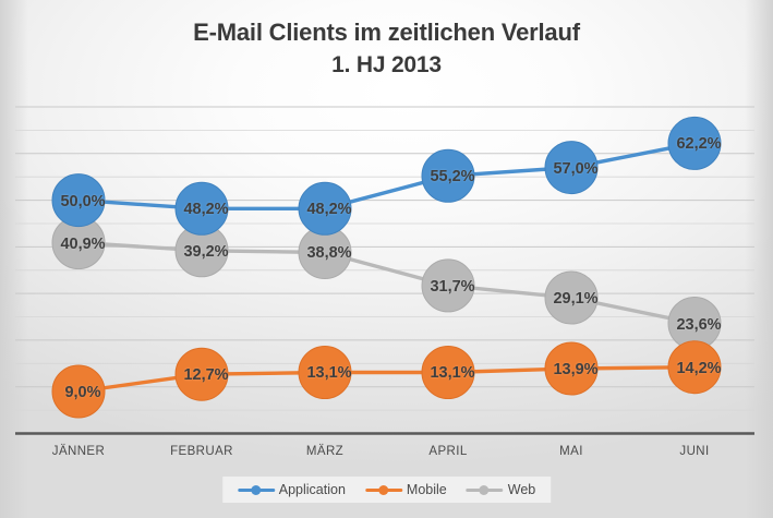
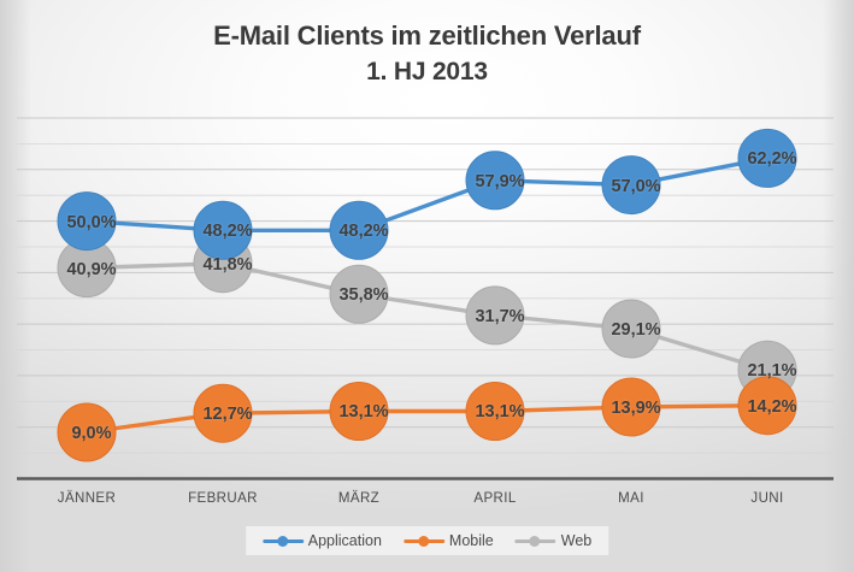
Web/FEBRUAR: 39,2% -> 41,8%
Web/MÄRZ: 38,8% -> 35,8%
Application/APRIL: 55,2% -> 57,9%
Web/JUNI: 23,6% -> 21,1%
